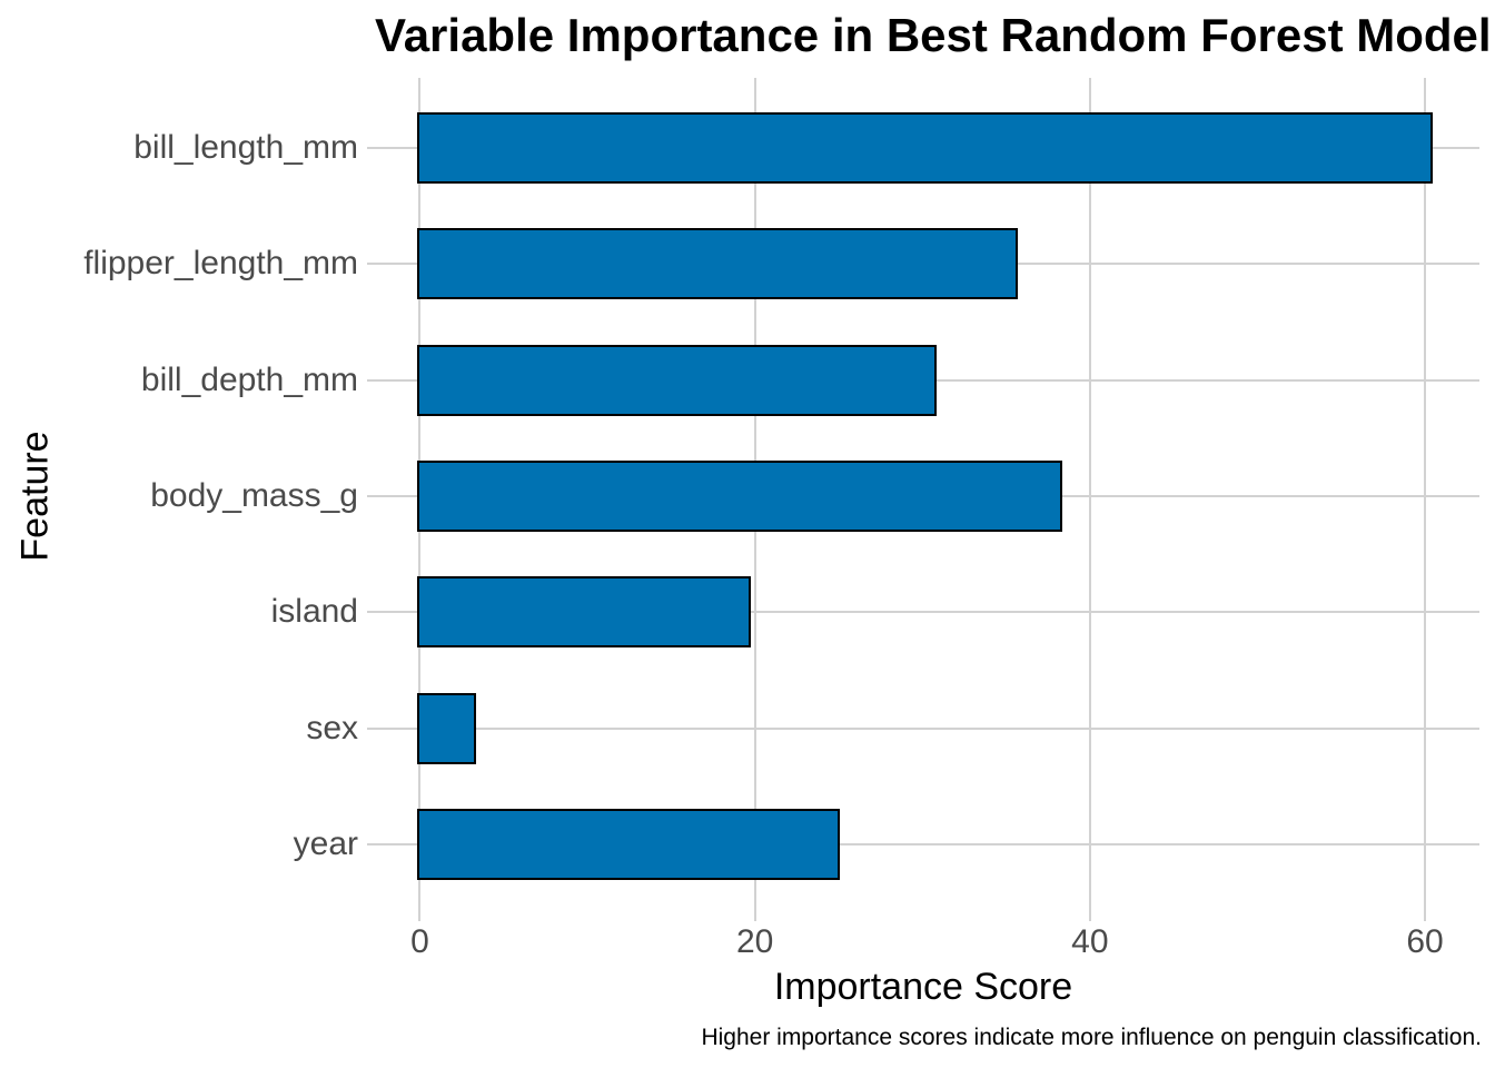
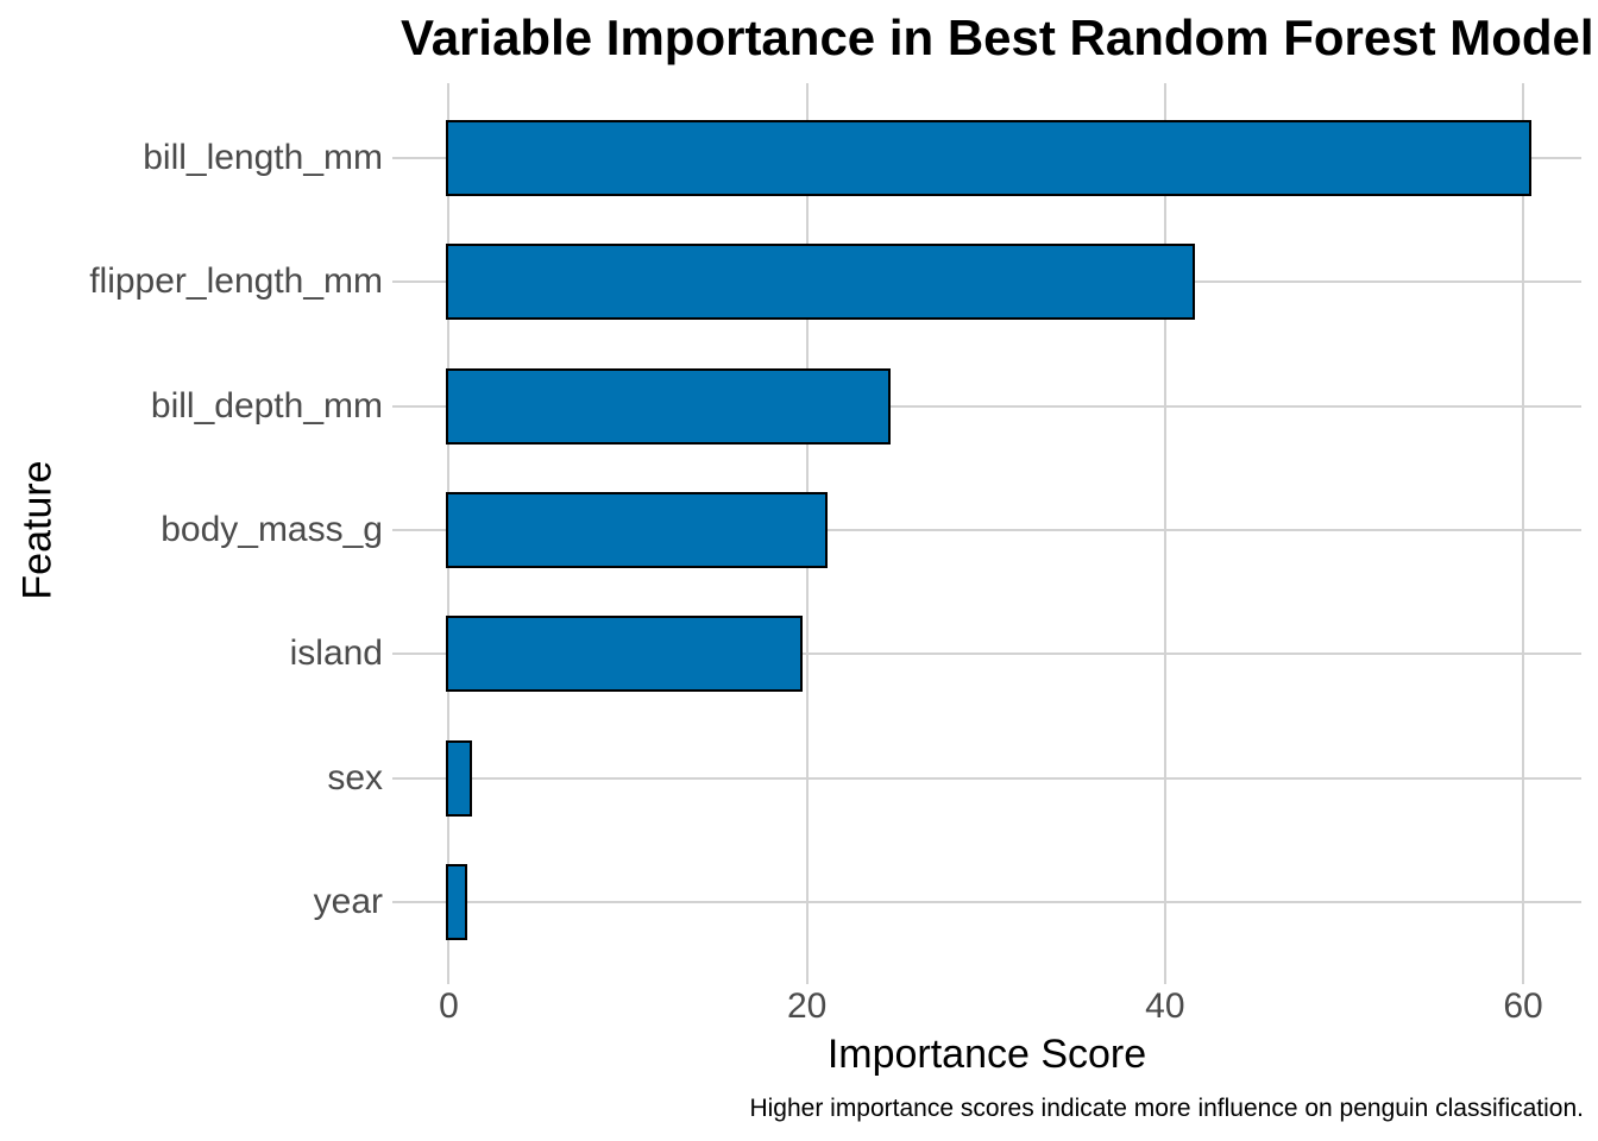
flipper_length_mm: 35.5 -> 41.5
bill_depth_mm: 30.7 -> 24.5
body_mass_g: 38.2 -> 21.0
sex: 3.2 -> 1.1
year: 24.9 -> 0.8
